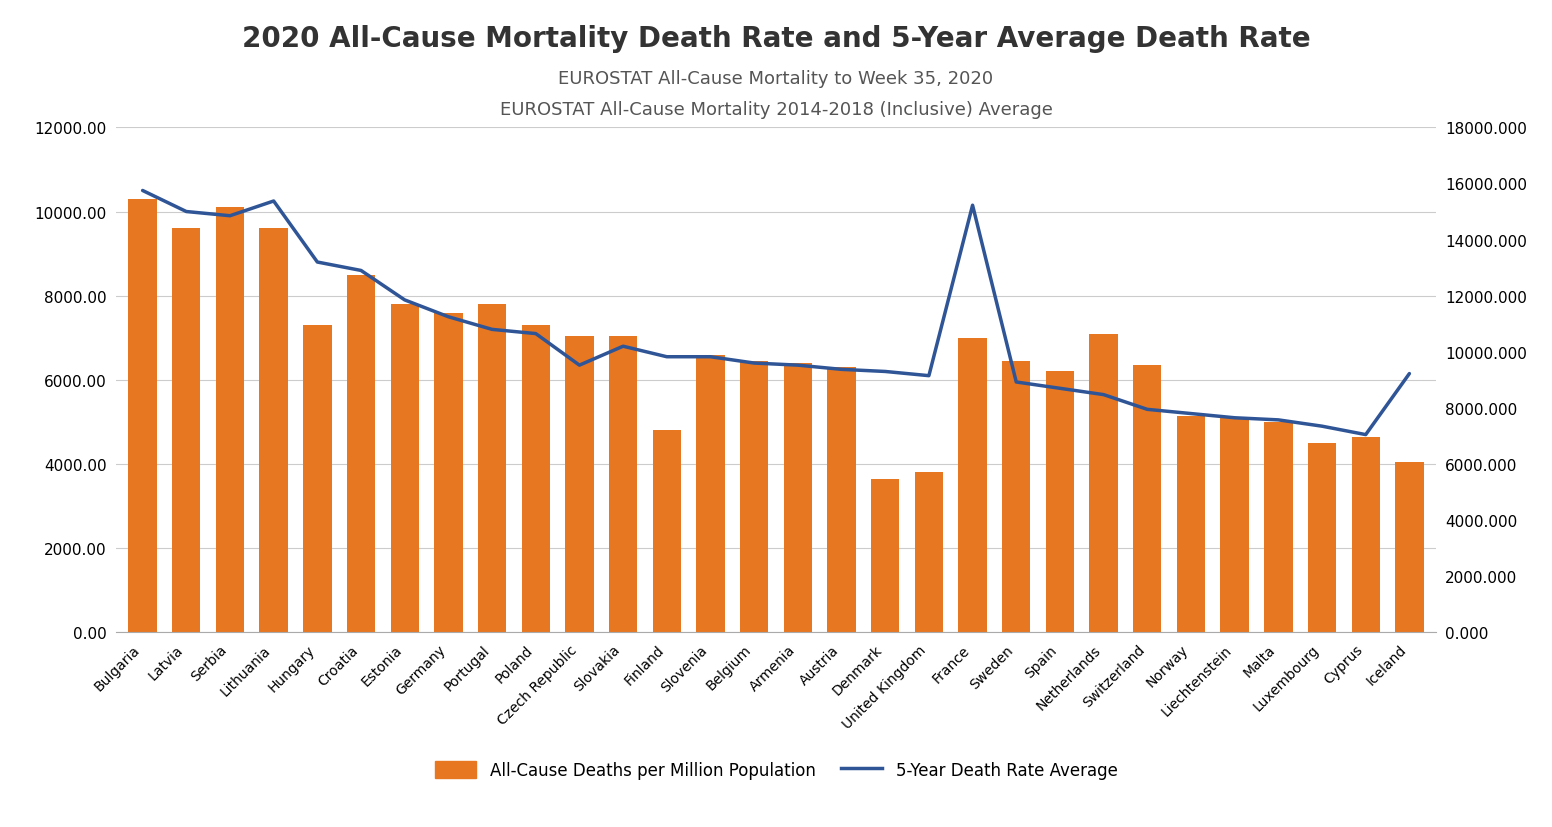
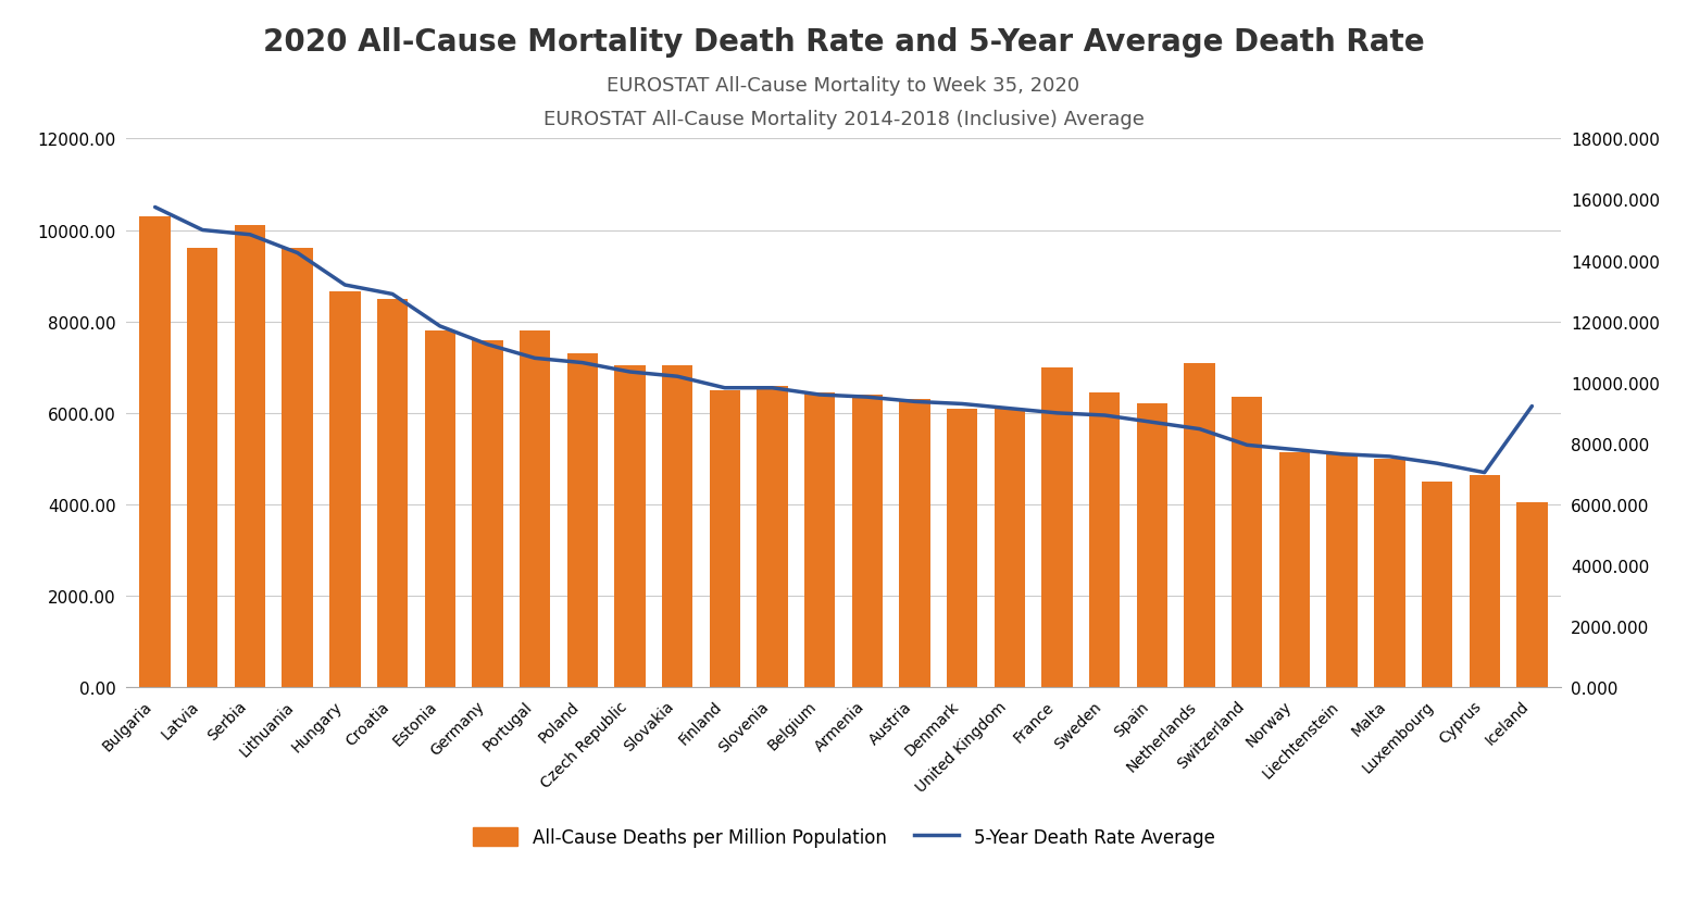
5-Year Death Rate Average/Lithuania: 10250 -> 9500
All-Cause Deaths per Million Population/Hungary: 7300 -> 8650
5-Year Death Rate Average/Czech Republic: 6350 -> 6900
All-Cause Deaths per Million Population/Finland: 4800 -> 6500
All-Cause Deaths per Million Population/Denmark: 3650 -> 6100
All-Cause Deaths per Million Population/United Kingdom: 3800 -> 6100
5-Year Death Rate Average/France: 10150 -> 6000
